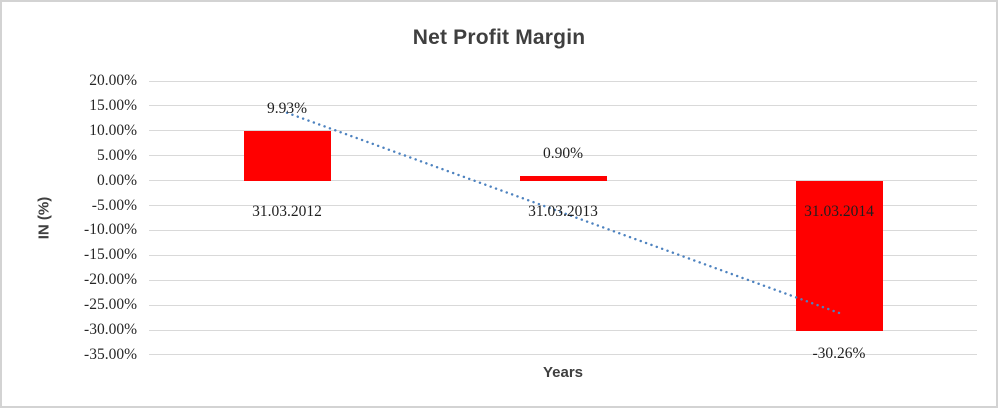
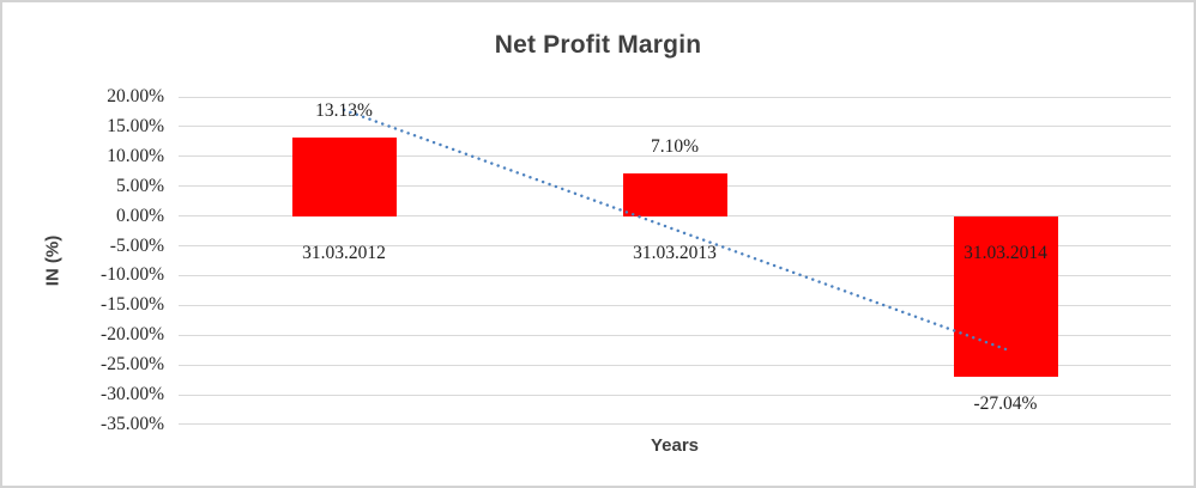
31.03.2012: 9.93% -> 13.13%
31.03.2013: 0.90% -> 7.10%
31.03.2014: -30.26% -> -27.04%
